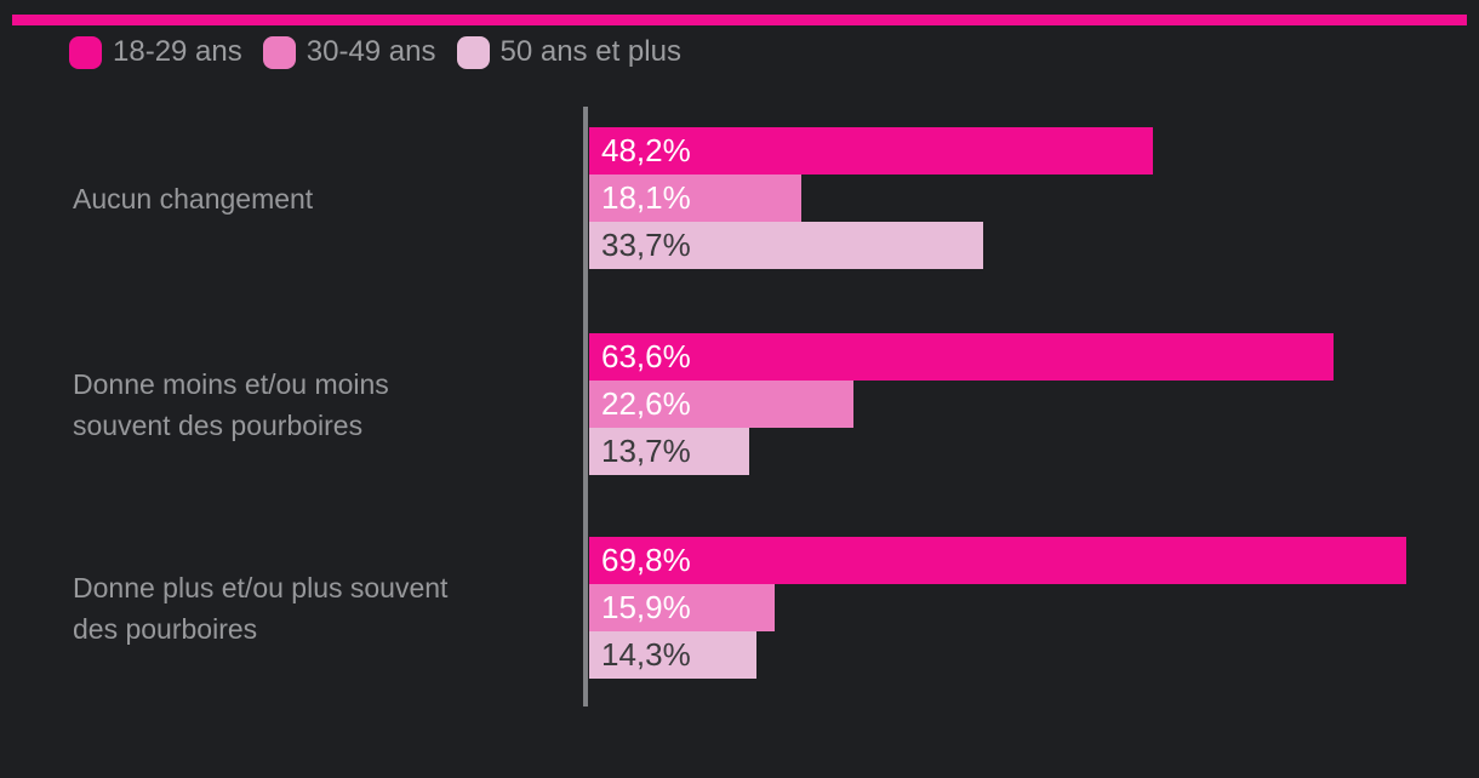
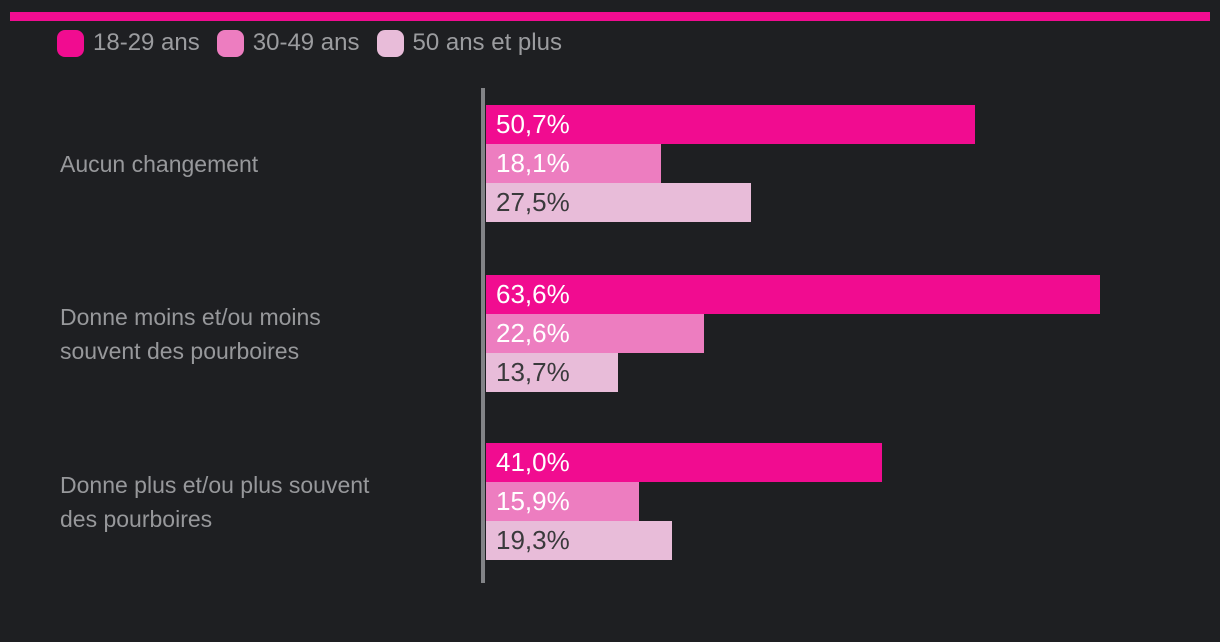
18-29 ans/Aucun changement: 48,2% -> 50,7%
50 ans et plus/Aucun changement: 33,7% -> 27,5%
18-29 ans/Donne plus et/ou plus souvent des pourboires: 69,8% -> 41,0%
50 ans et plus/Donne plus et/ou plus souvent des pourboires: 14,3% -> 19,3%
